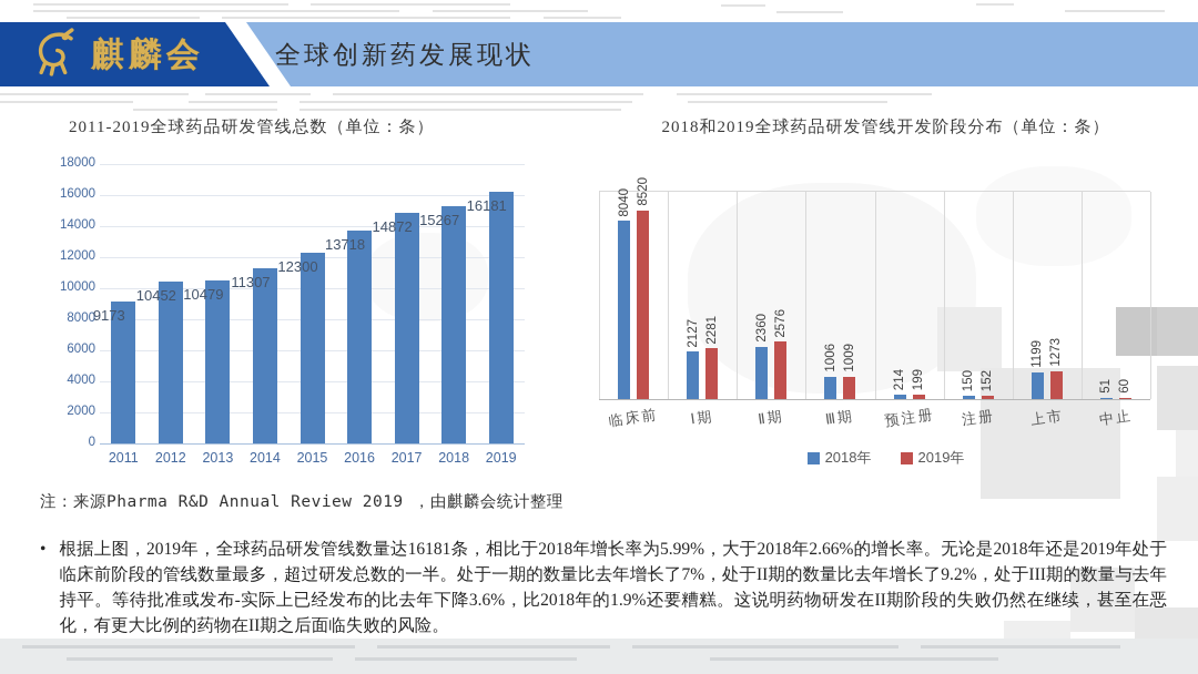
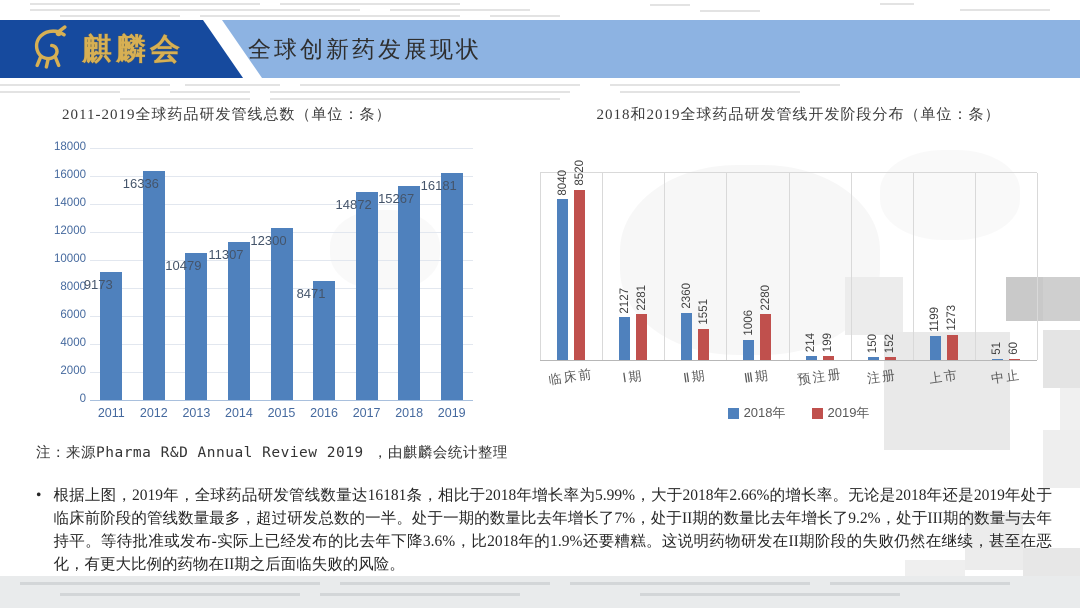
2011-2019全球药品研发管线总数（单位：条）/2012: 10452 -> 16336
2011-2019全球药品研发管线总数（单位：条）/2016: 13718 -> 8471
2018和2019全球药品研发管线开发阶段分布（单位：条）/2019年/Ⅱ期: 2576 -> 1551
2018和2019全球药品研发管线开发阶段分布（单位：条）/2019年/Ⅲ期: 1009 -> 2280
